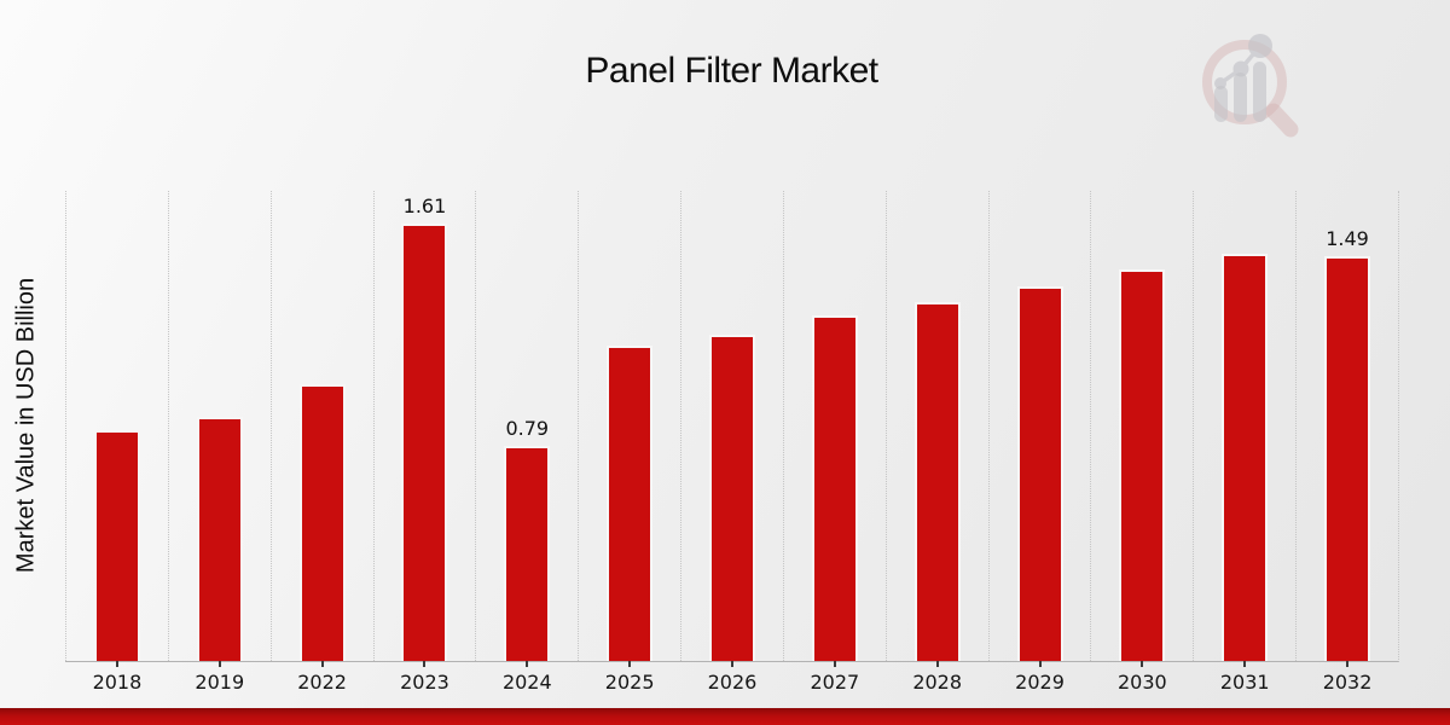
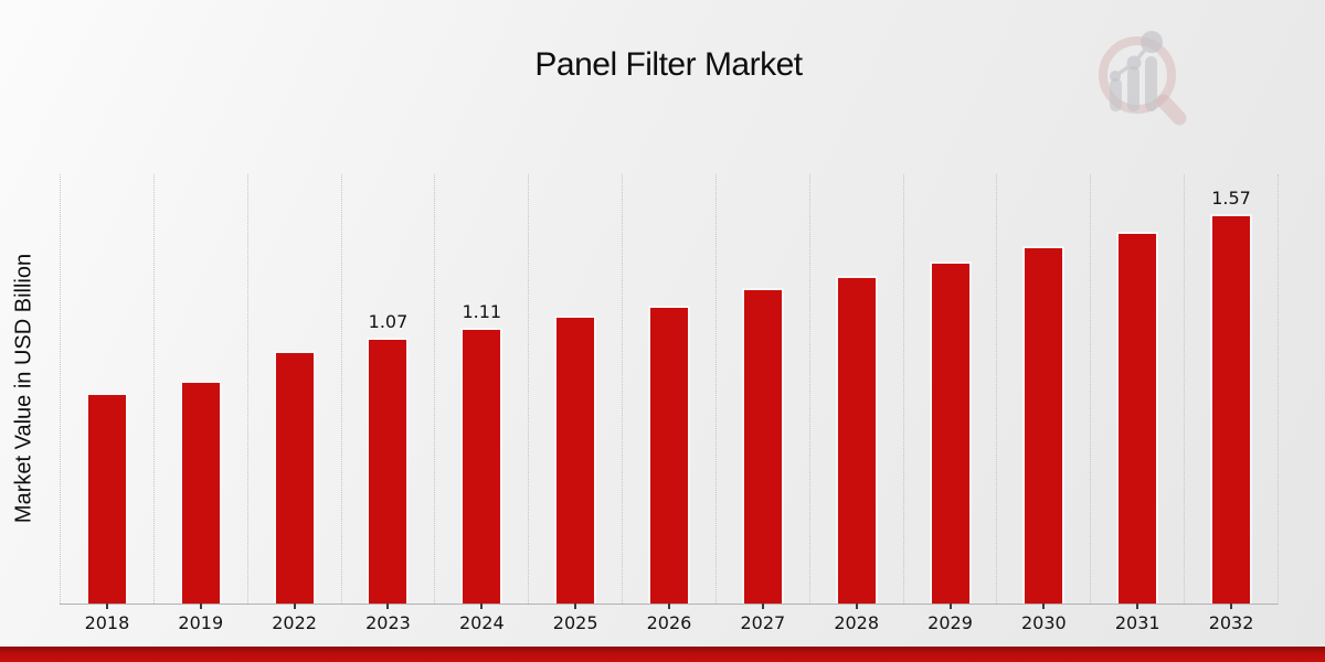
2023: 1.61 -> 1.07
2024: 0.79 -> 1.11
2032: 1.49 -> 1.57
